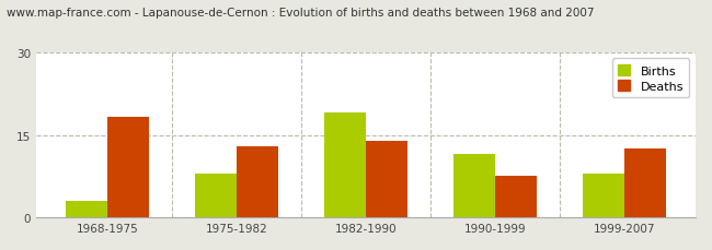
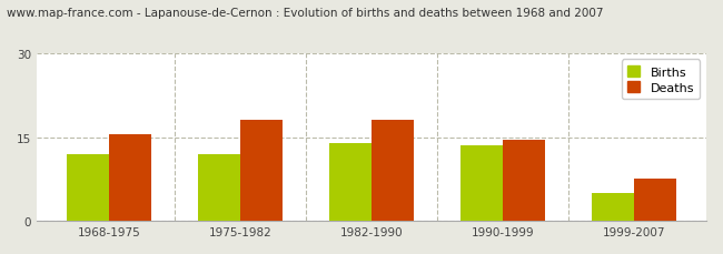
Births/1968-1975: 3.0 -> 12.0
Deaths/1968-1975: 18.2 -> 15.5
Births/1975-1982: 8.0 -> 12.0
Deaths/1975-1982: 13.0 -> 18.0
Births/1982-1990: 19.0 -> 14.0
Deaths/1982-1990: 14.0 -> 18.0
Births/1990-1999: 11.6 -> 13.5
Deaths/1990-1999: 7.6 -> 14.5
Births/1999-2007: 8.0 -> 5.0
Deaths/1999-2007: 12.6 -> 7.5
